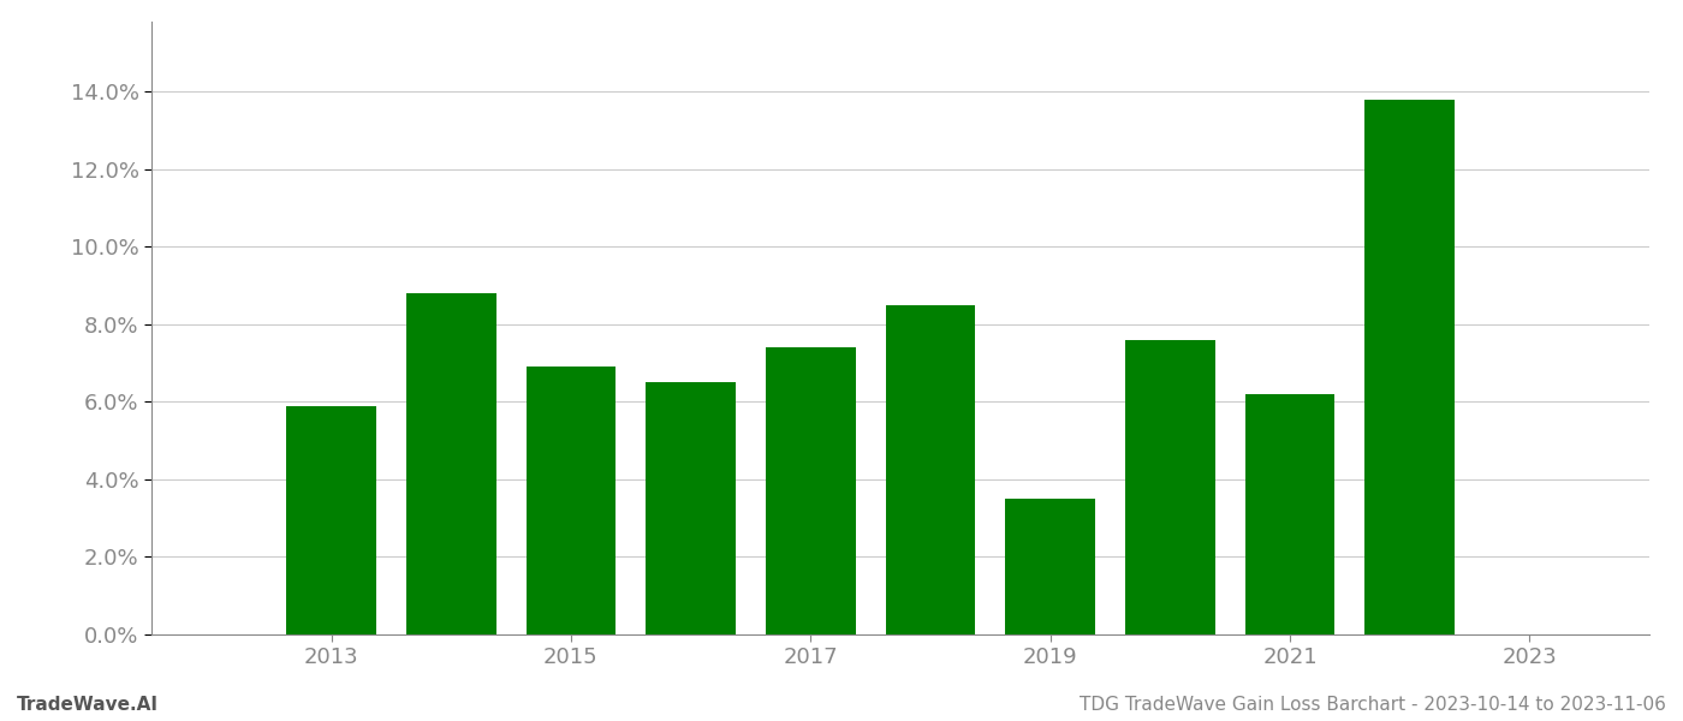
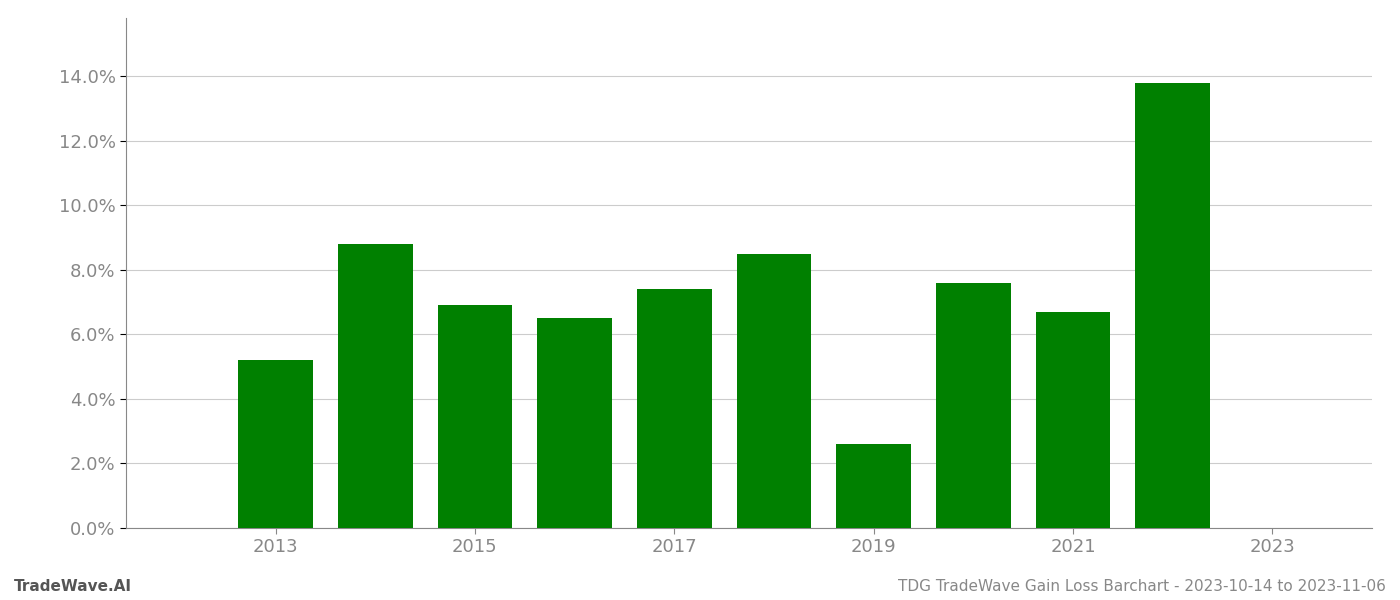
2013: 5.9% -> 5.2%
2019: 3.5% -> 2.6%
2021: 6.2% -> 6.7%
